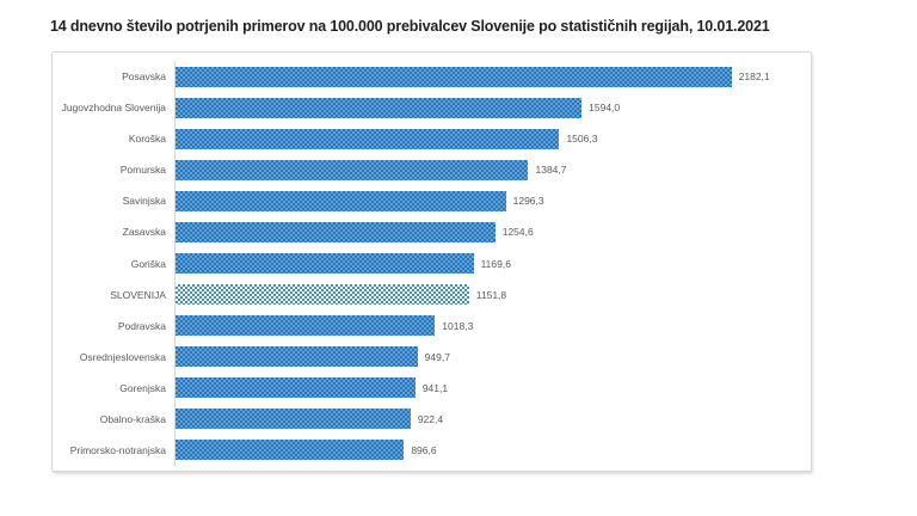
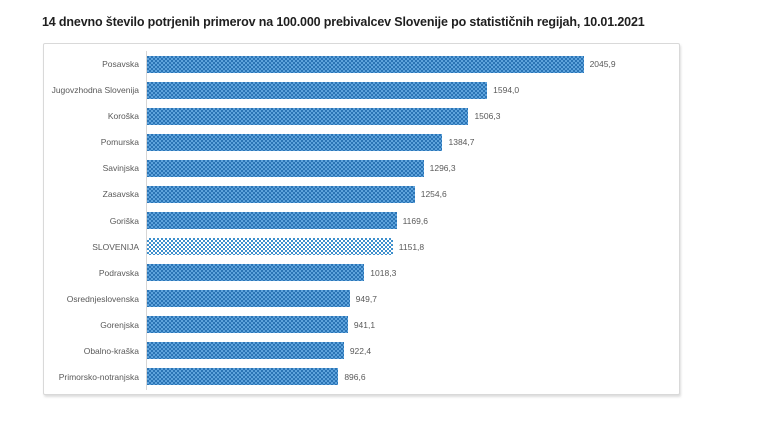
Posavska: 2182,1 -> 2045,9
